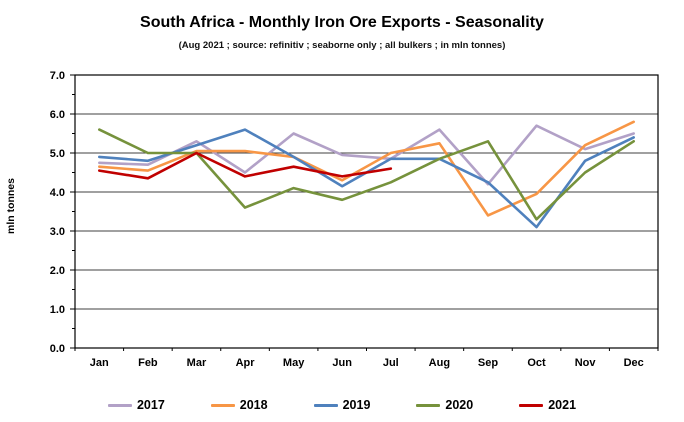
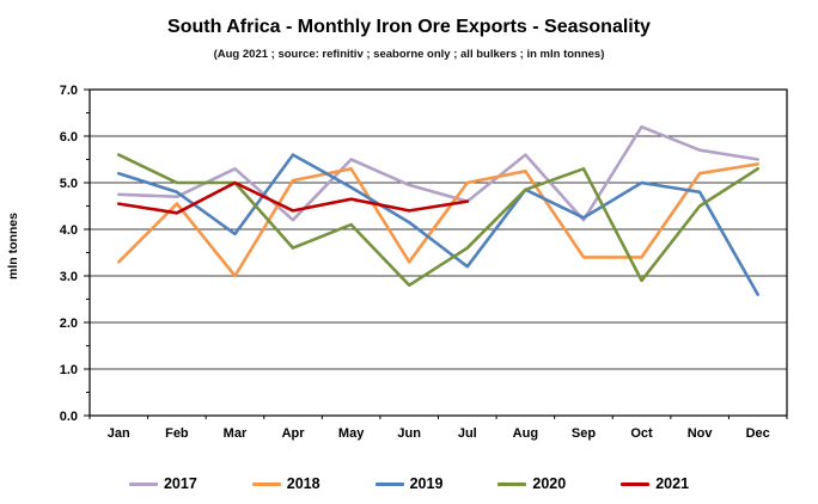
2018/Jan: 4.7 -> 3.3
2019/Jan: 4.9 -> 5.2
2018/Mar: 5.0 -> 3.0
2019/Mar: 5.2 -> 3.9
2017/Apr: 4.5 -> 4.2
2018/May: 4.9 -> 5.3
2018/Jun: 4.3 -> 3.3
2020/Jun: 3.8 -> 2.8
2017/Jul: 4.8 -> 4.6
2019/Jul: 4.8 -> 3.2
2020/Jul: 4.2 -> 3.6
2017/Oct: 5.7 -> 6.2
2018/Oct: 4.0 -> 3.4
2019/Oct: 3.1 -> 5.0
2020/Oct: 3.3 -> 2.9
2017/Nov: 5.1 -> 5.7
2018/Dec: 5.8 -> 5.4
2019/Dec: 5.4 -> 2.6
